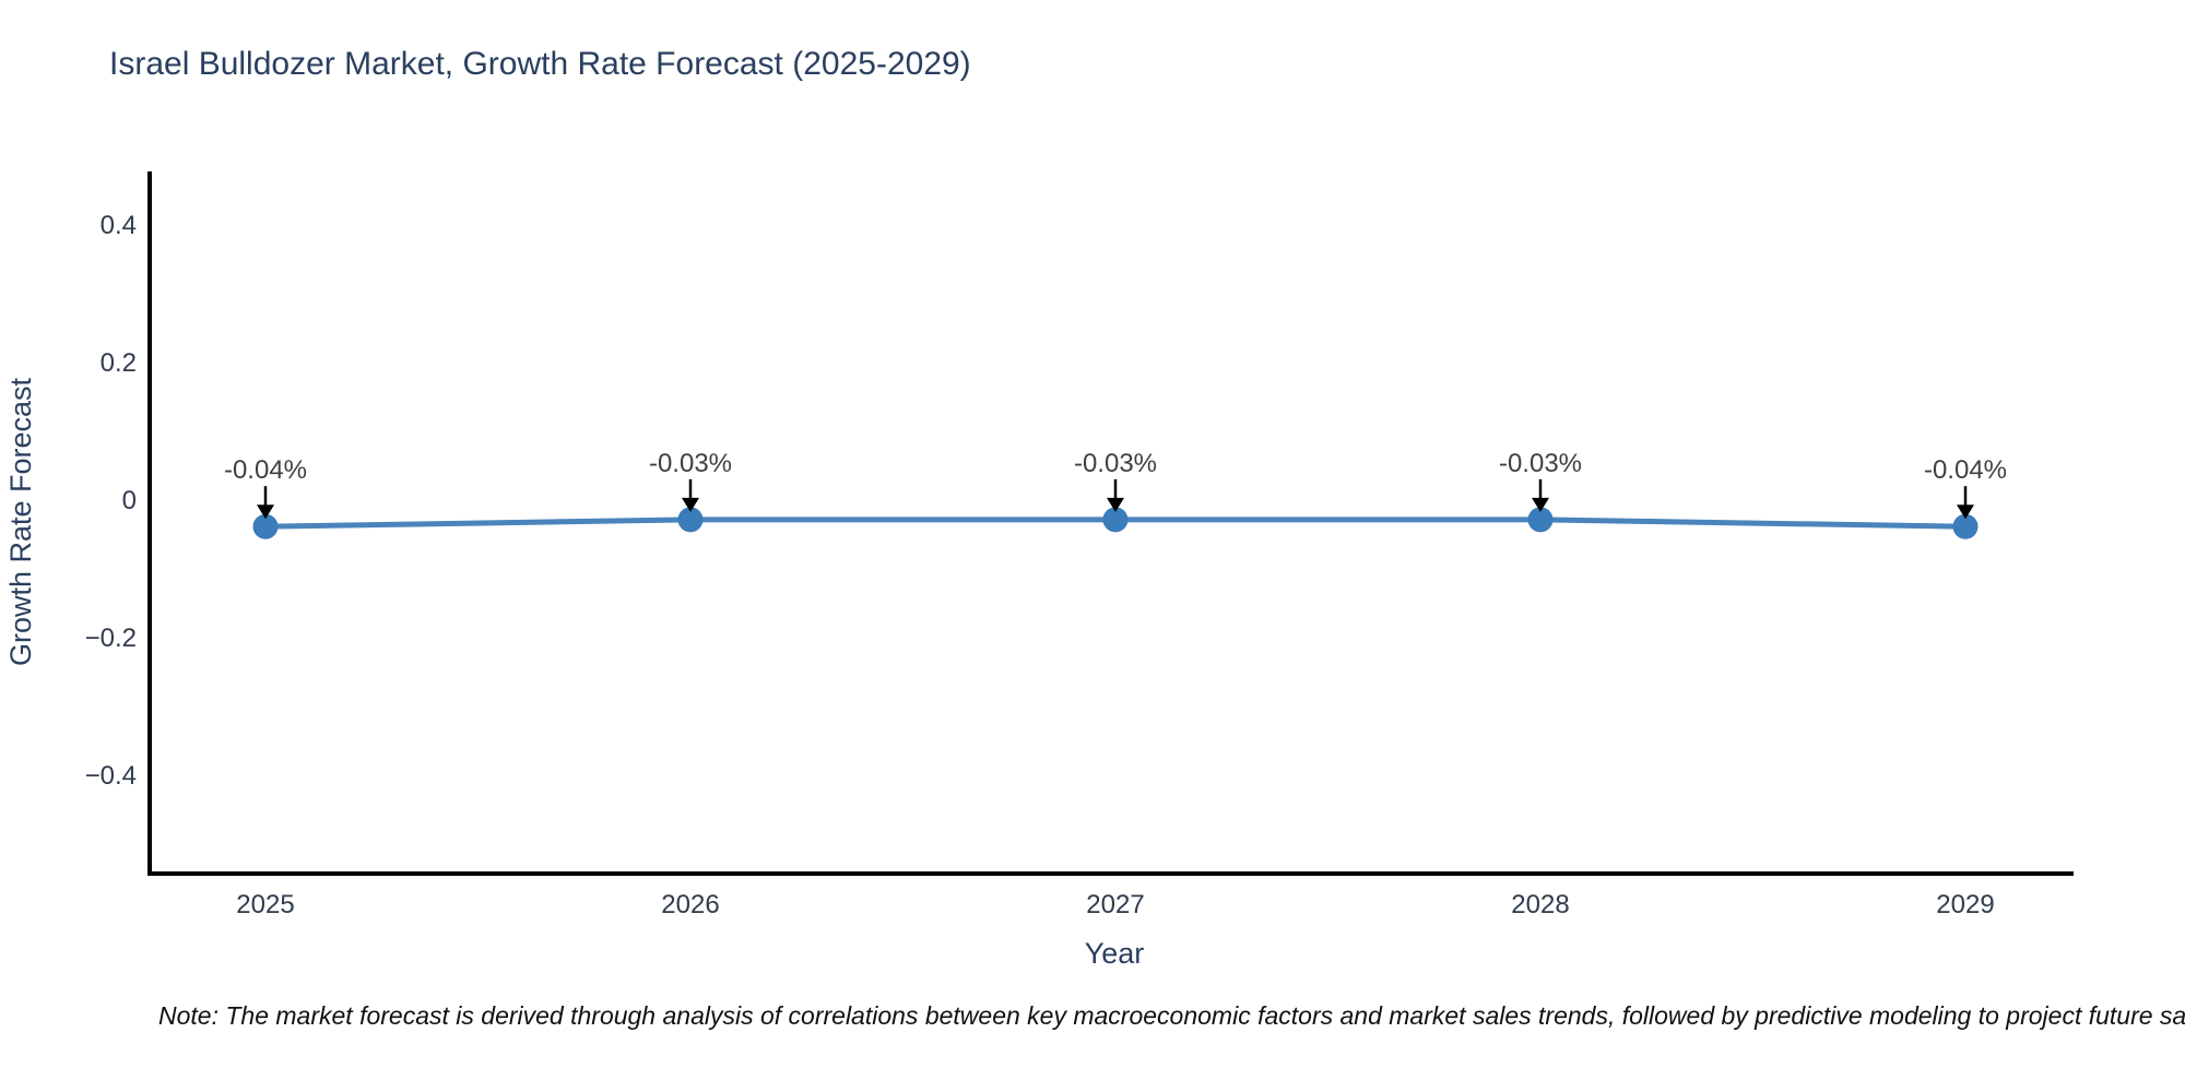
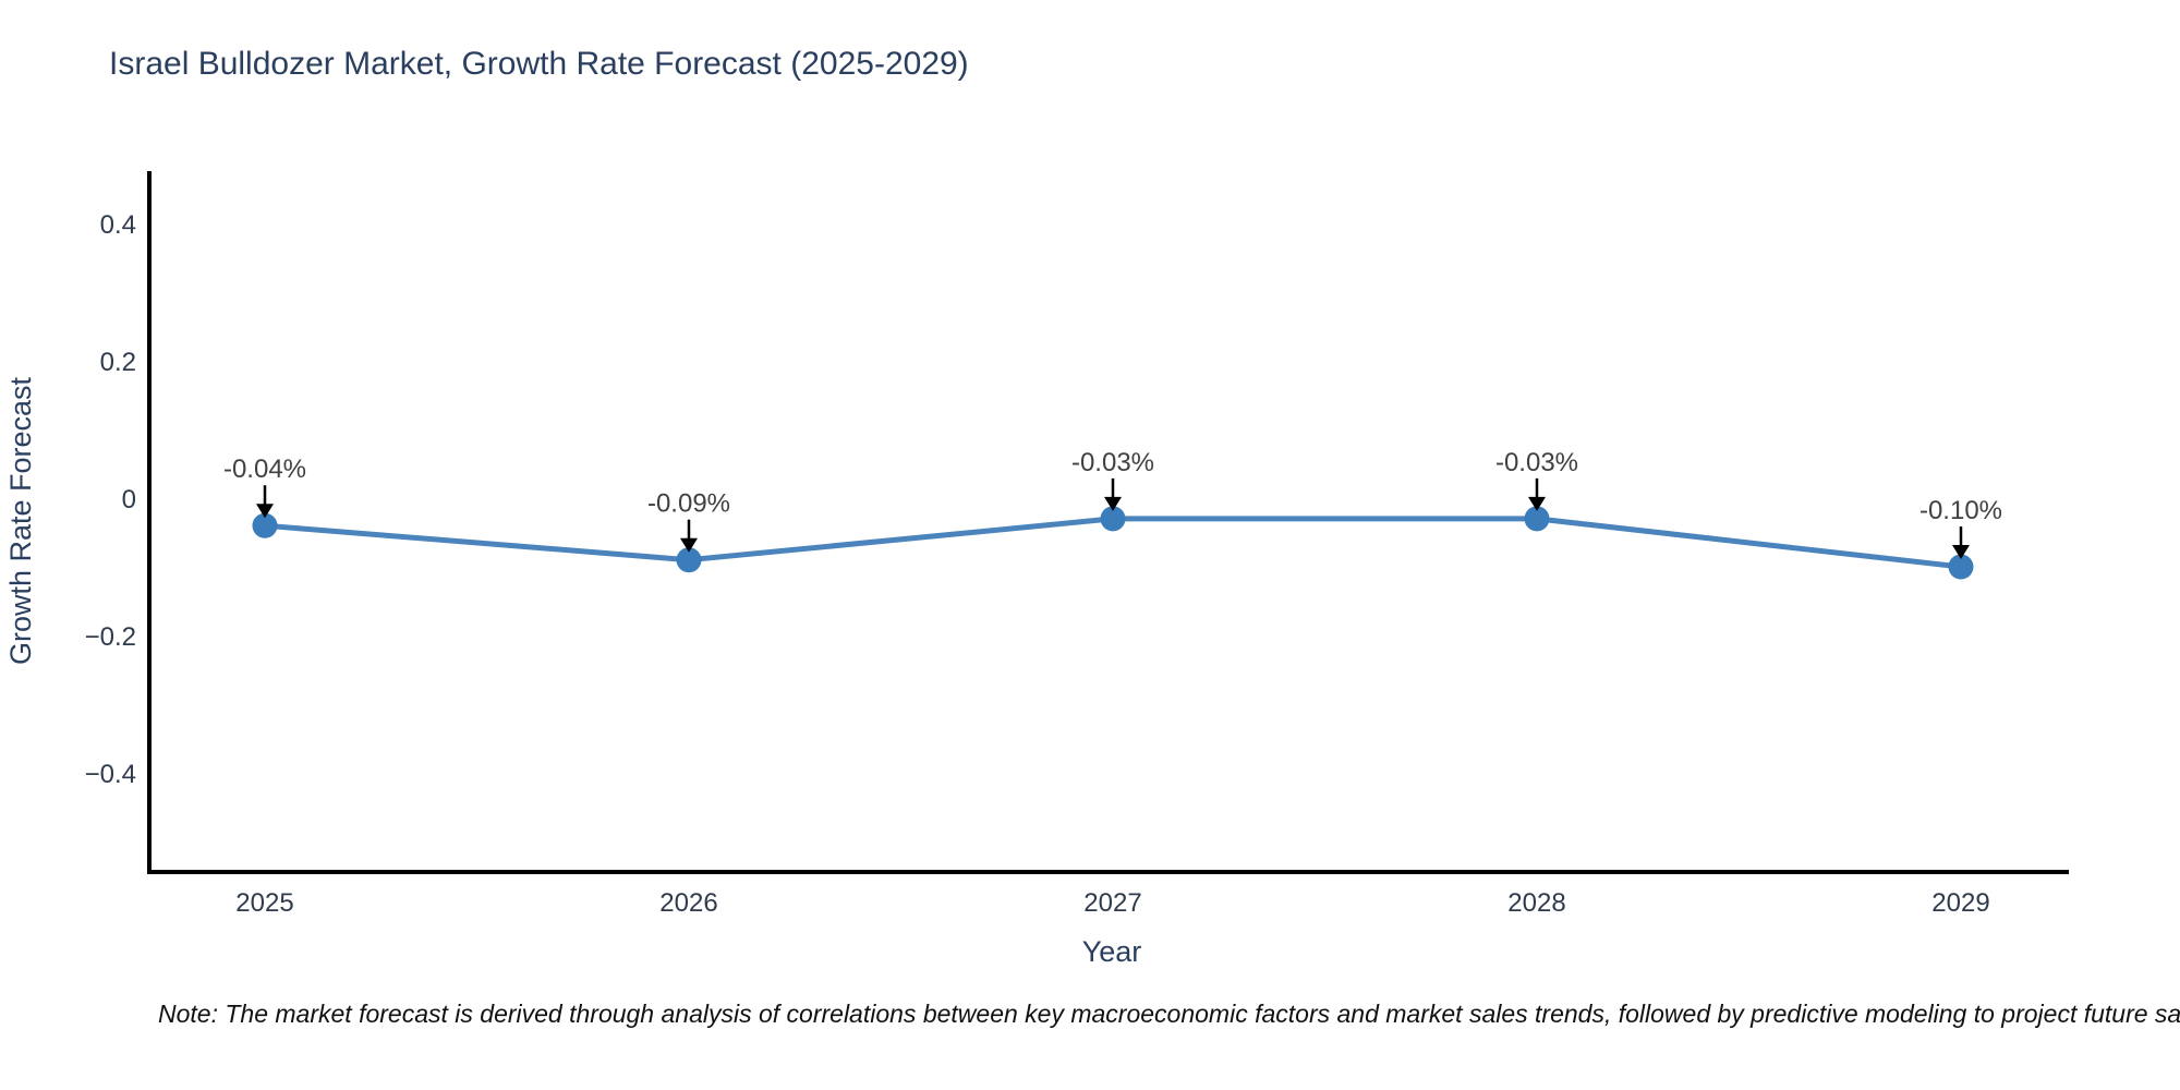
2026: -0.03% -> -0.09%
2029: -0.04% -> -0.10%
